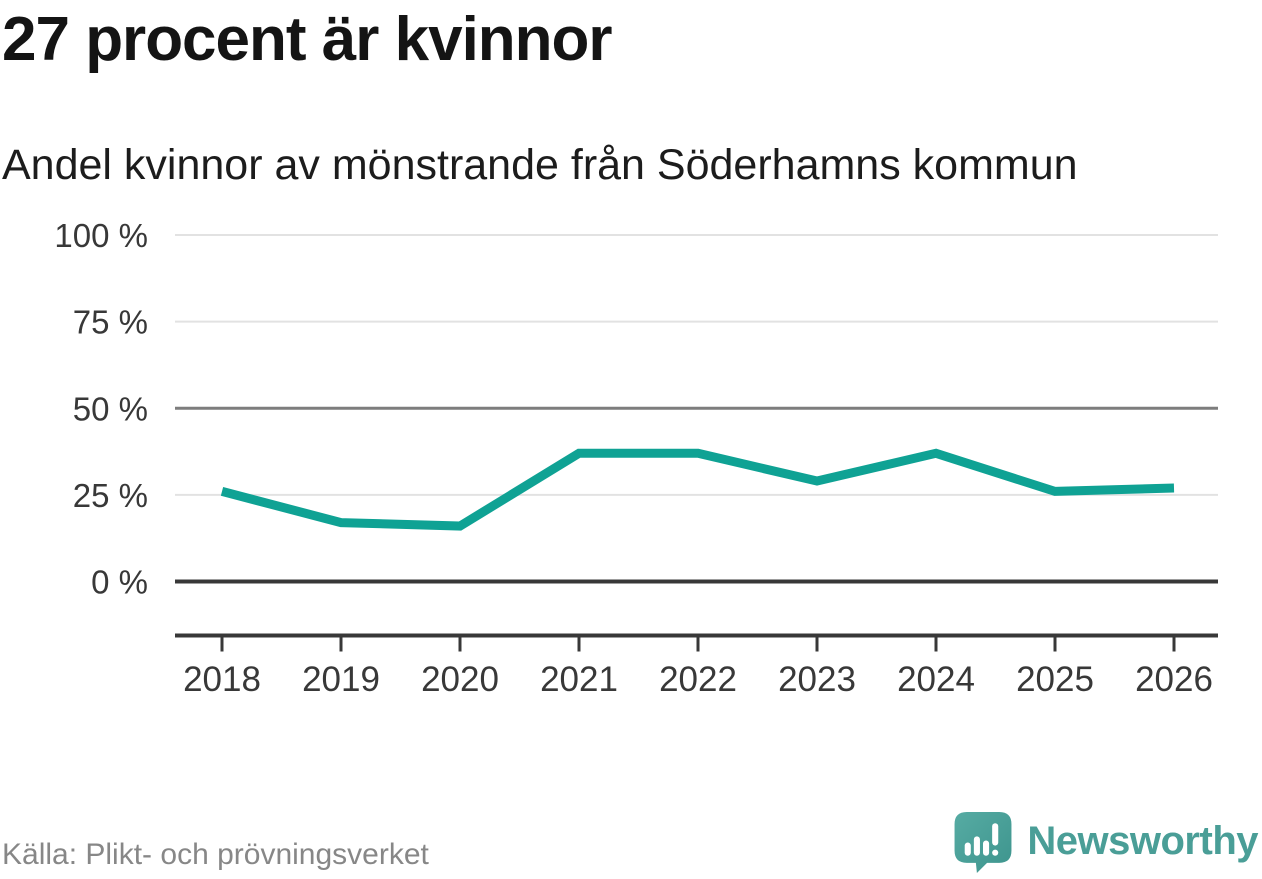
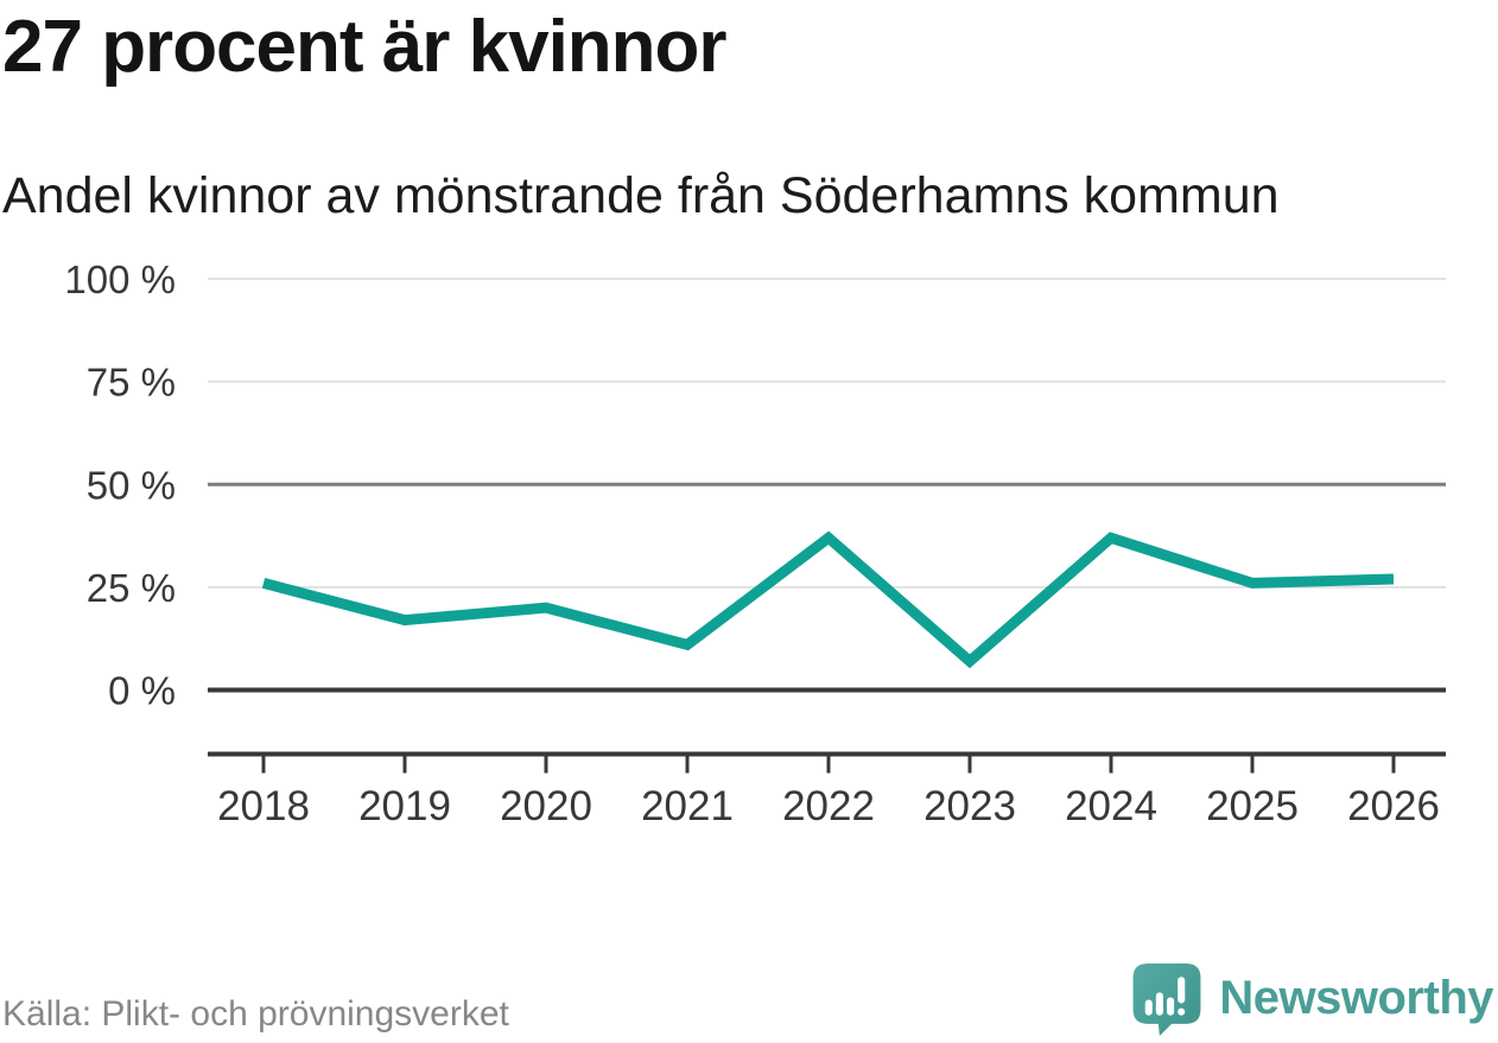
2020: 16% -> 20%
2021: 37% -> 11%
2023: 29% -> 7%
